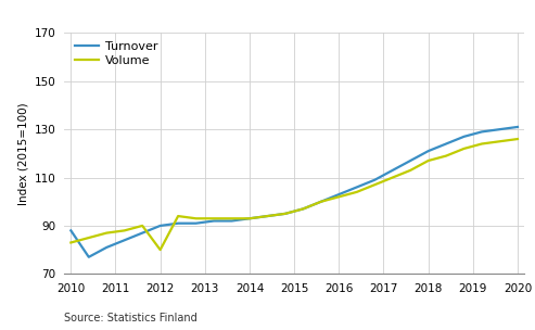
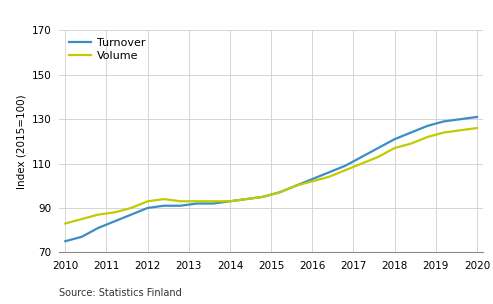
Turnover/2010: 88 -> 75
Volume/2012: 80 -> 93
